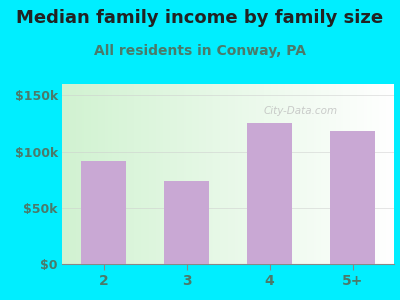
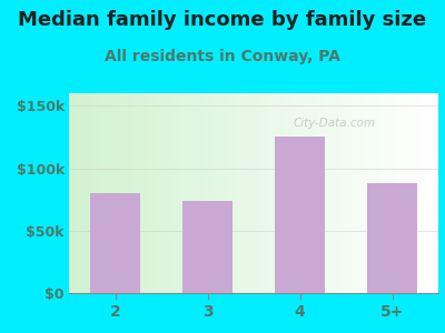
2: $92k -> $80k
5+: $118k -> $88k
